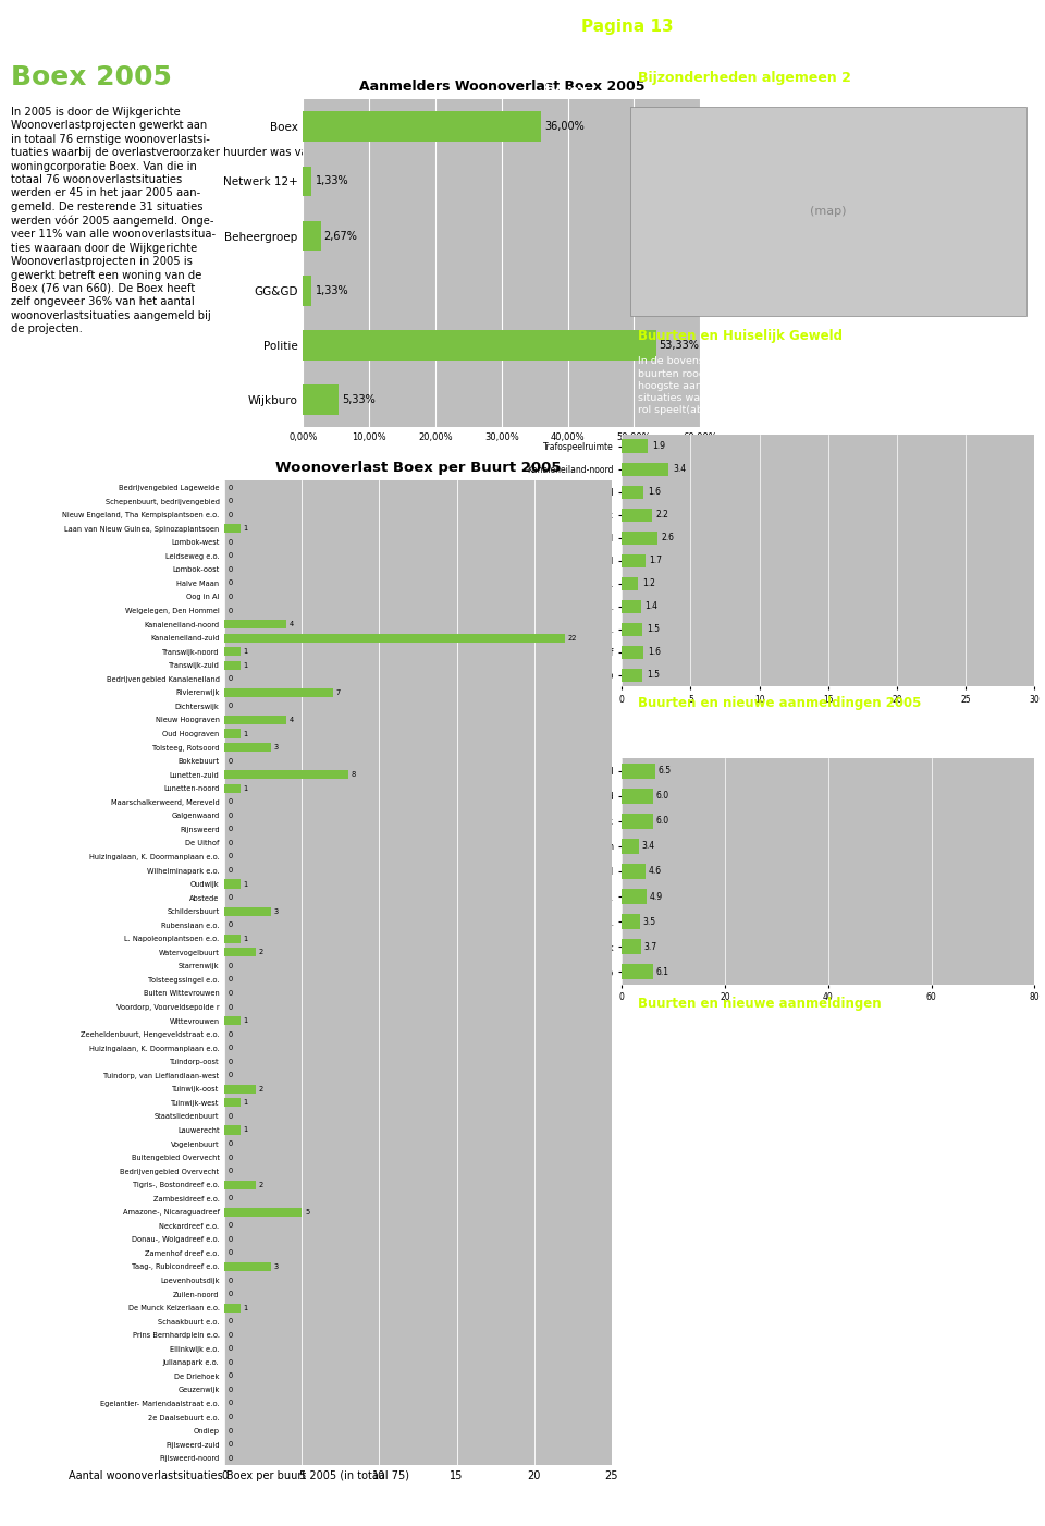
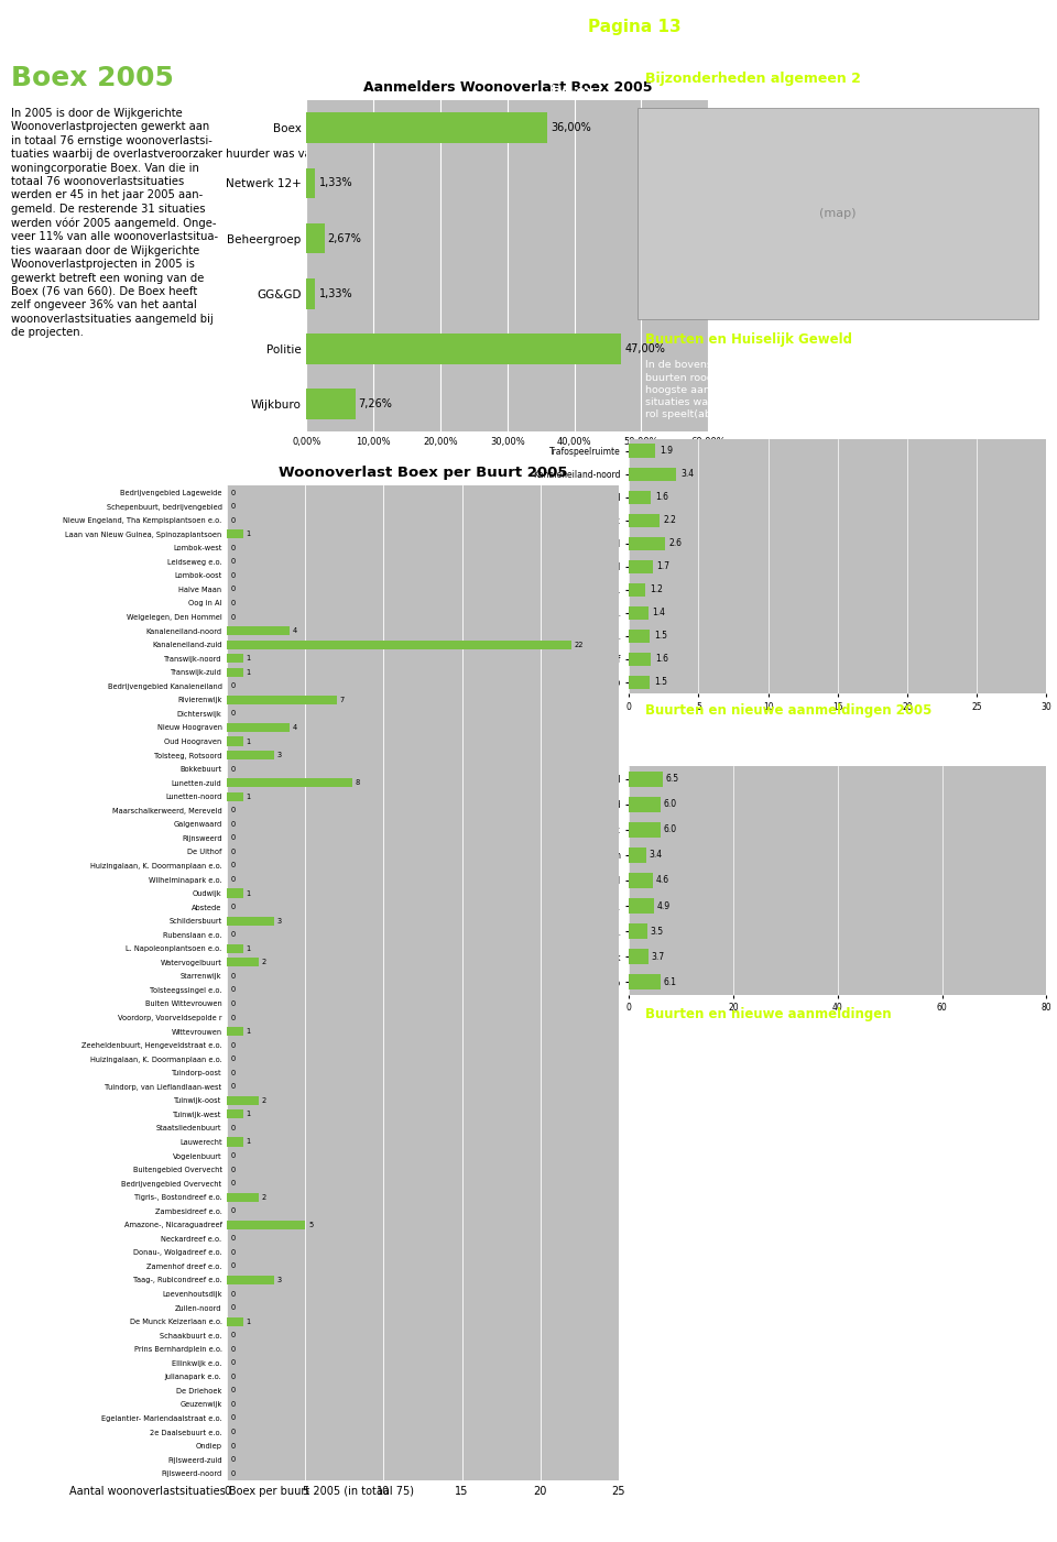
Aanmelders Woonoverlast Boex 2005/Politie: 53,3% -> 47,0%
Aanmelders Woonoverlast Boex 2005/Wijkburo: 5,33% -> 7,26%
